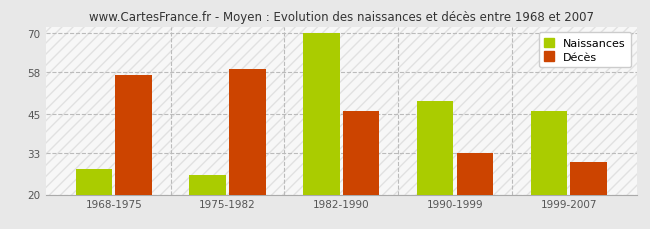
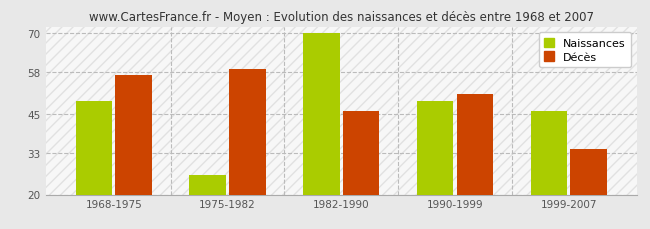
Naissances/1968-1975: 28 -> 49
Décès/1990-1999: 33 -> 51
Décès/1999-2007: 30 -> 34
